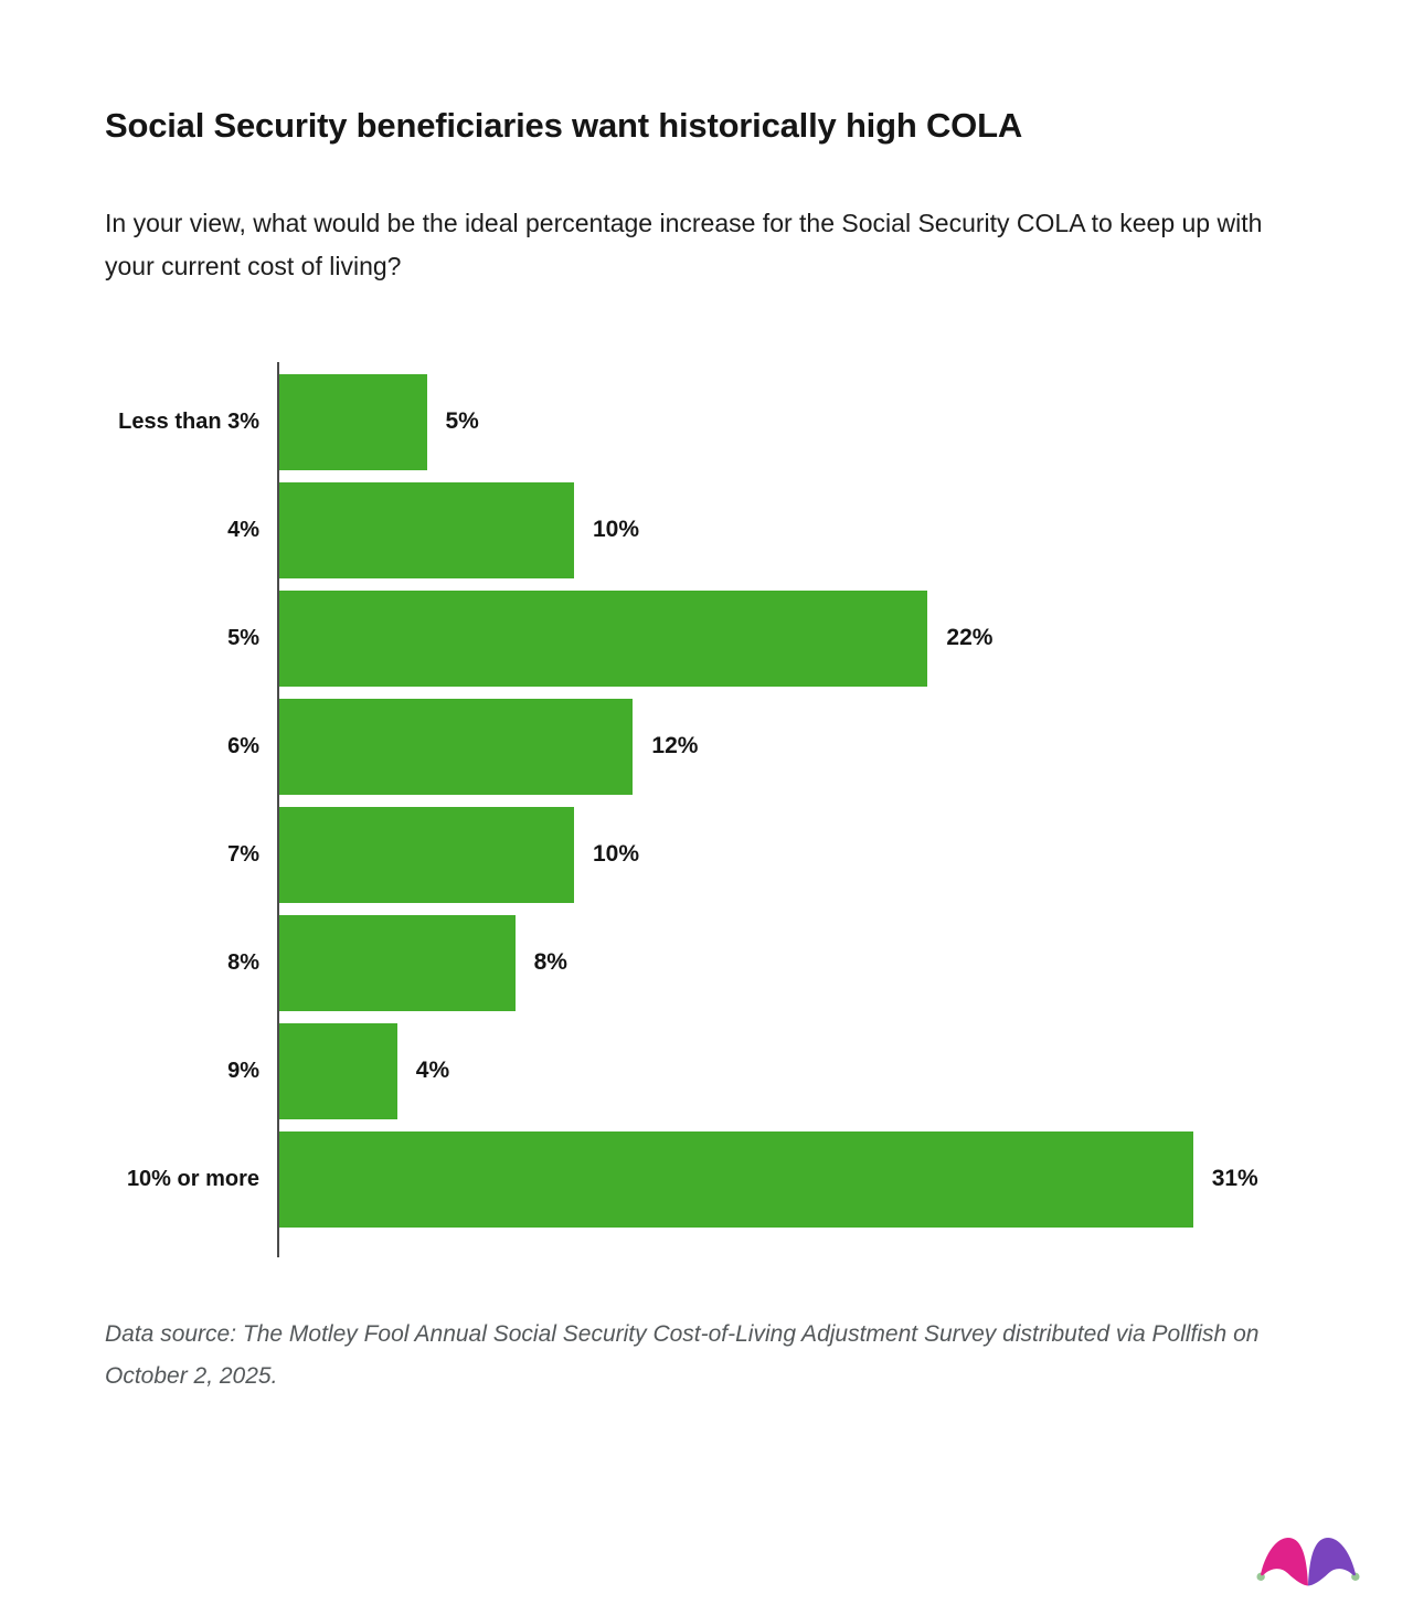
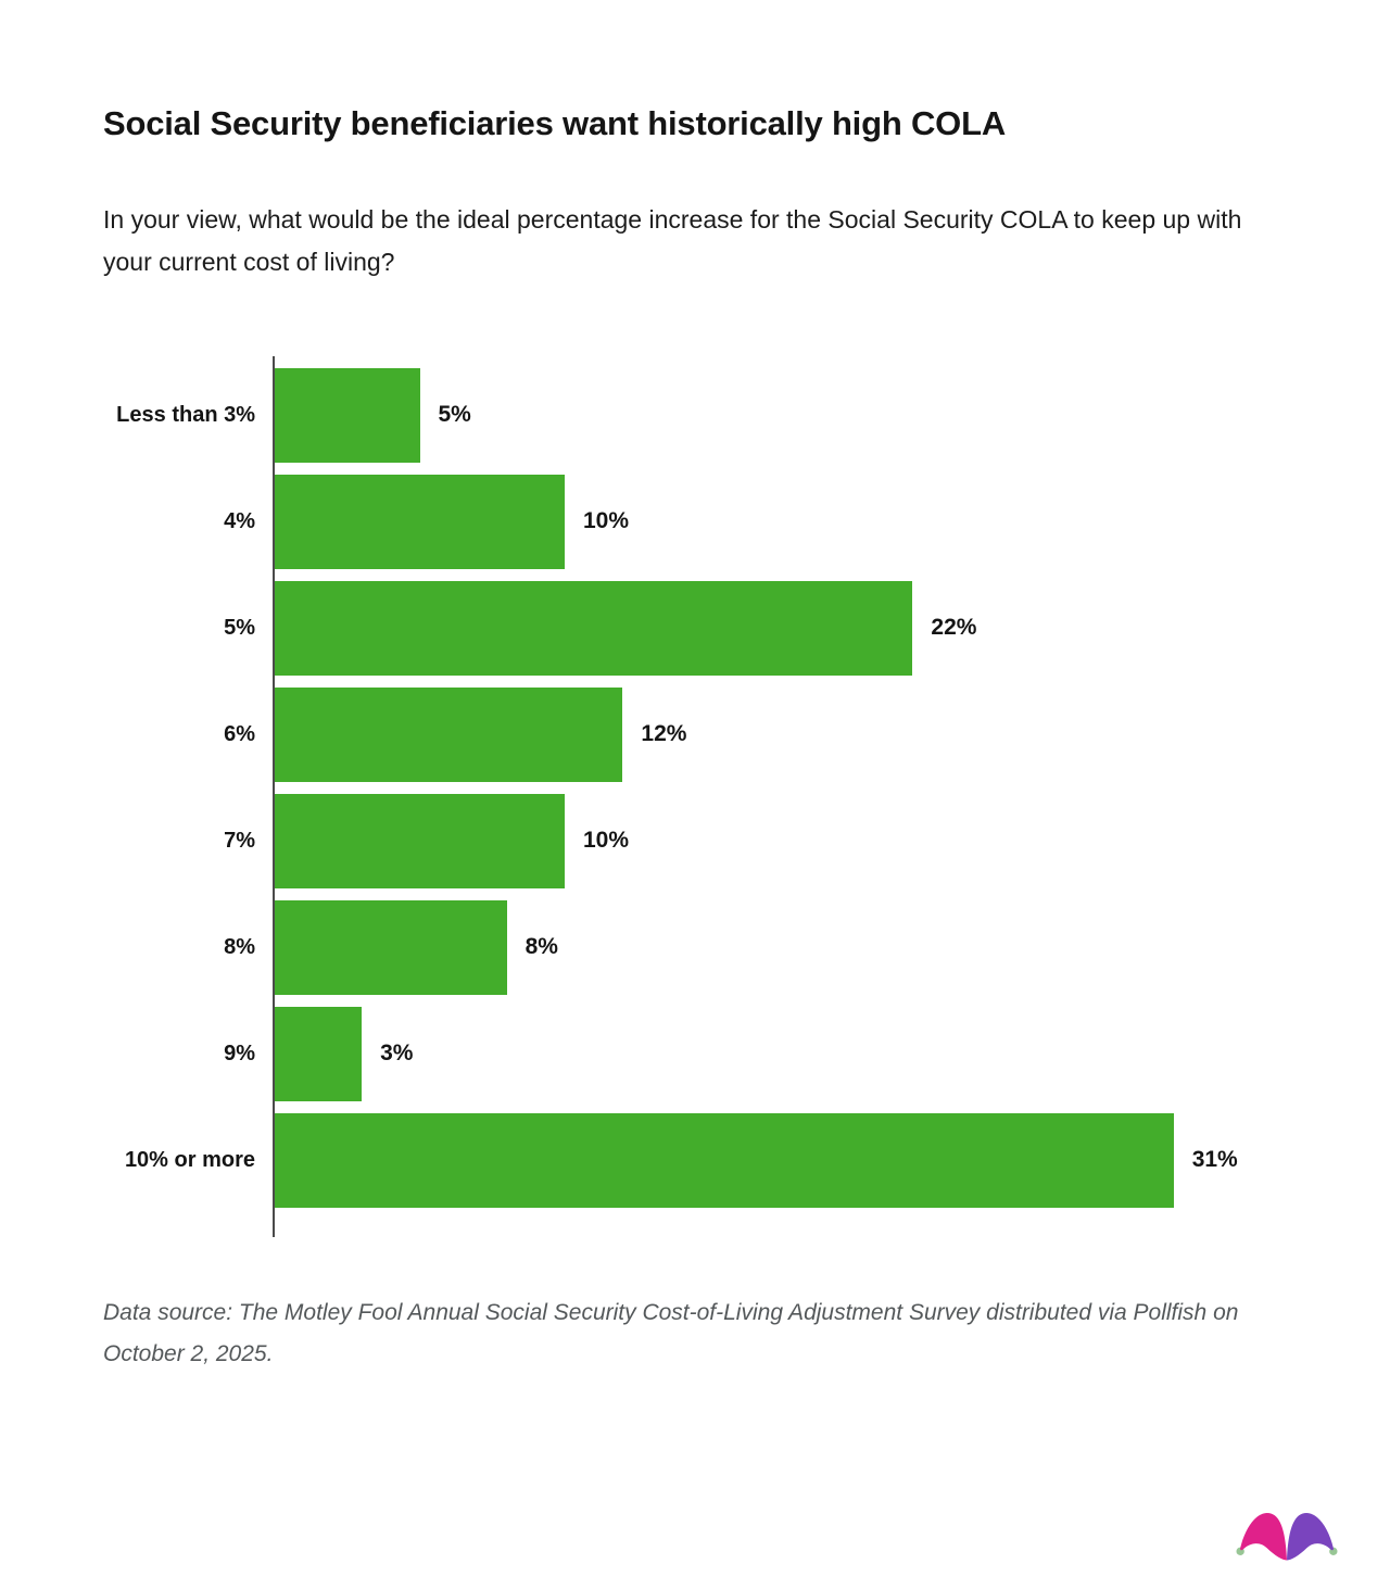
9%: 4% -> 3%
